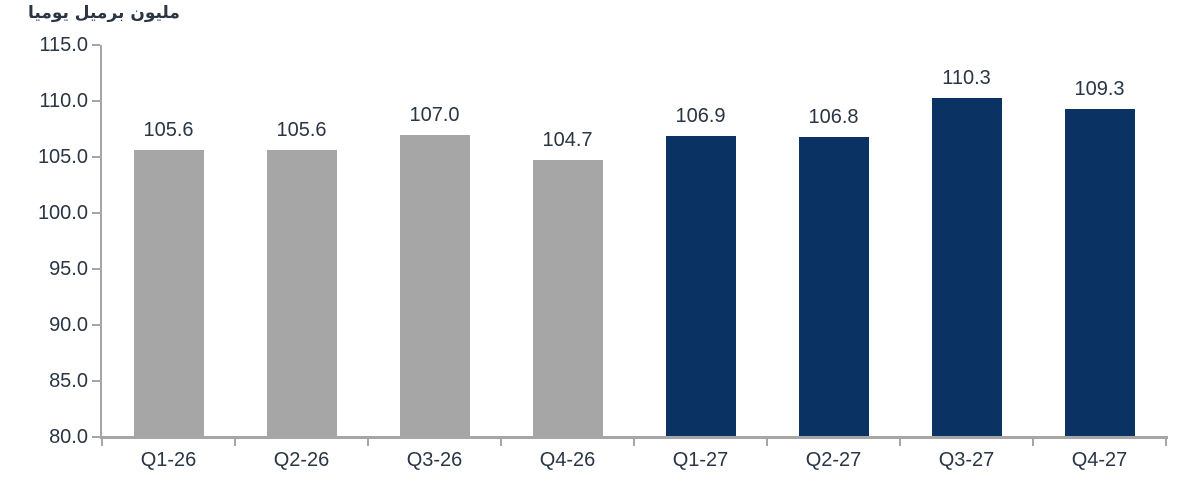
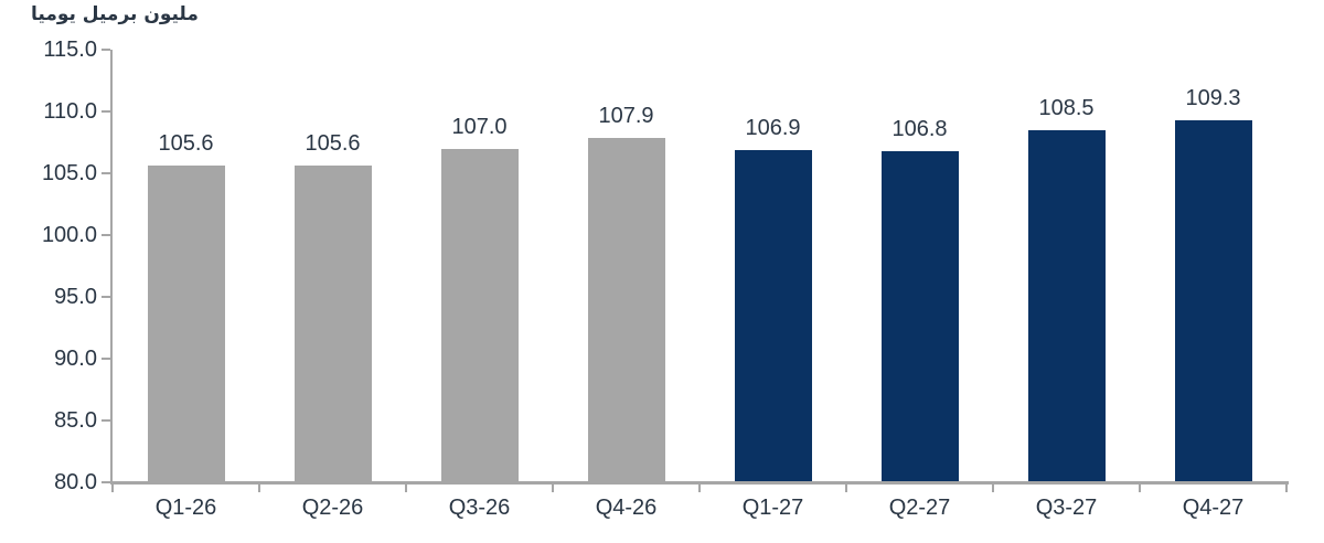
Q4-26: 104.7 -> 107.9
Q3-27: 110.3 -> 108.5
